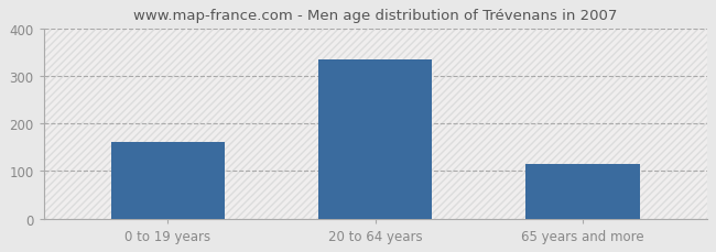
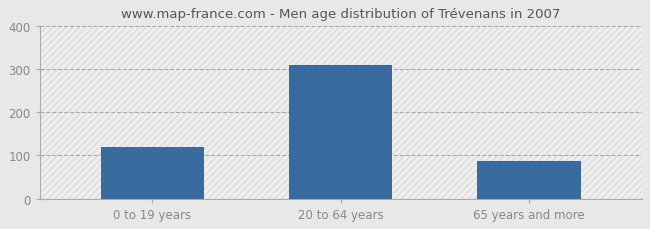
0 to 19 years: 160 -> 120
20 to 64 years: 335 -> 308
65 years and more: 115 -> 88
